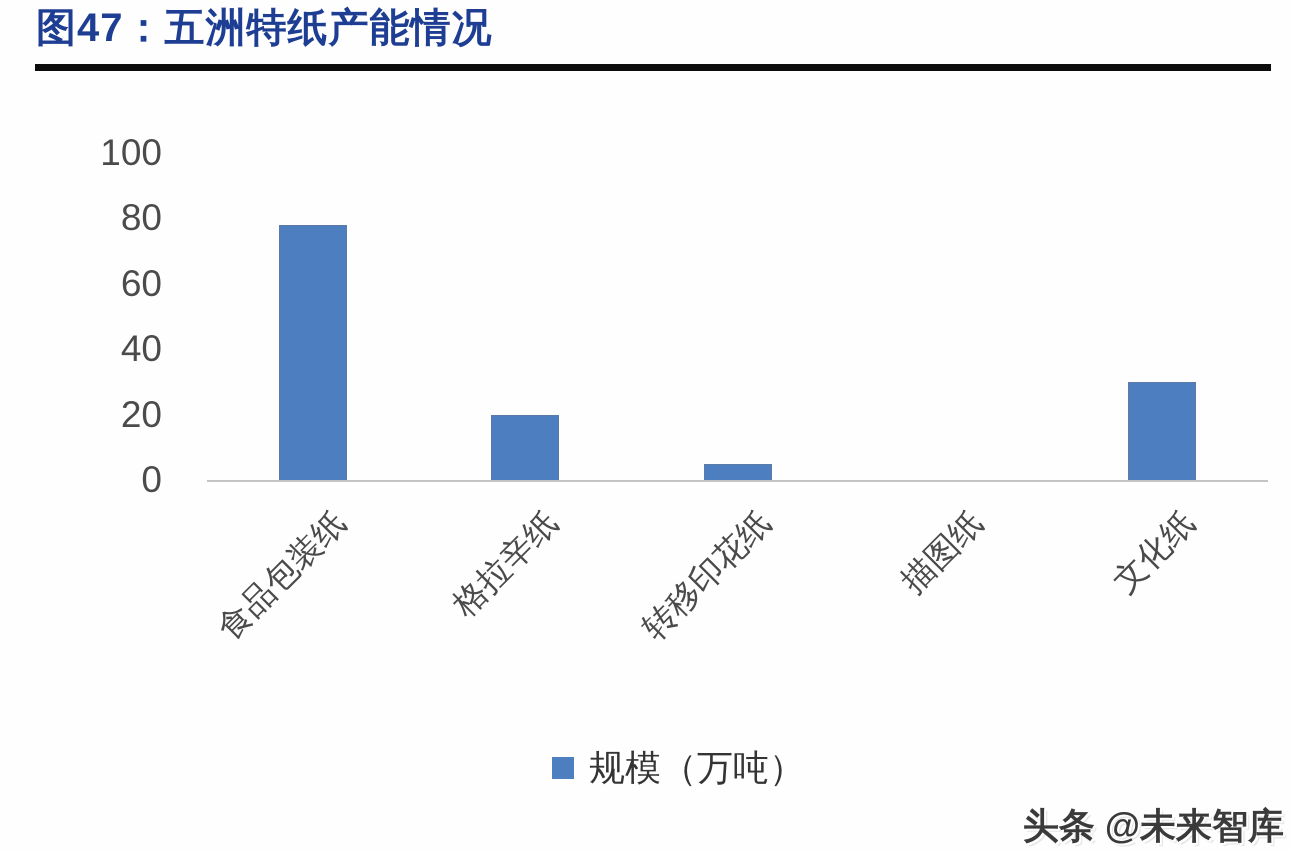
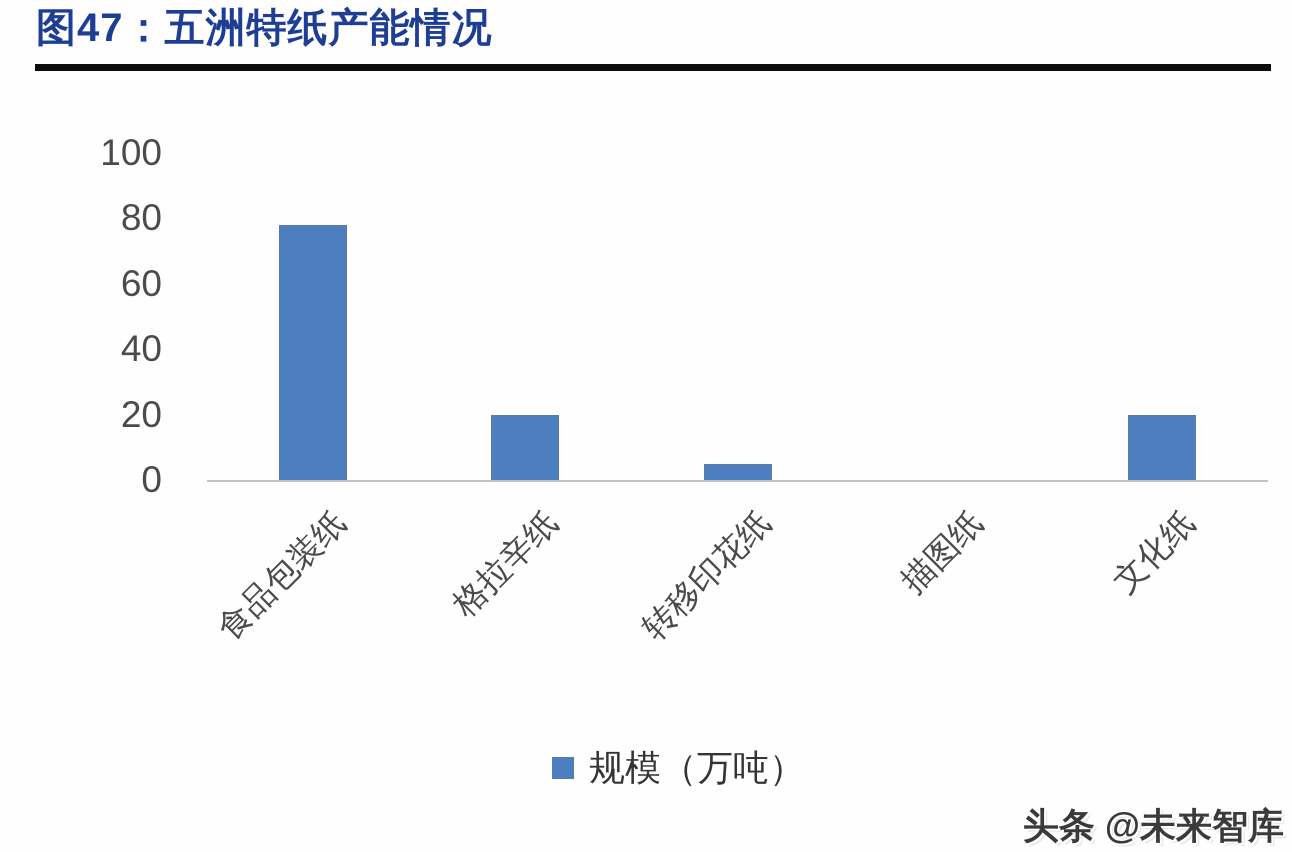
文化纸: 30 -> 20
